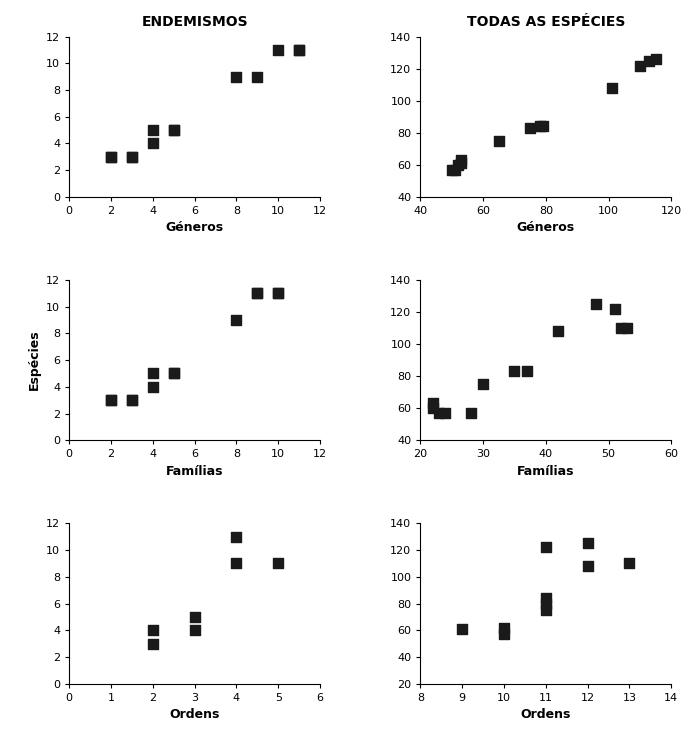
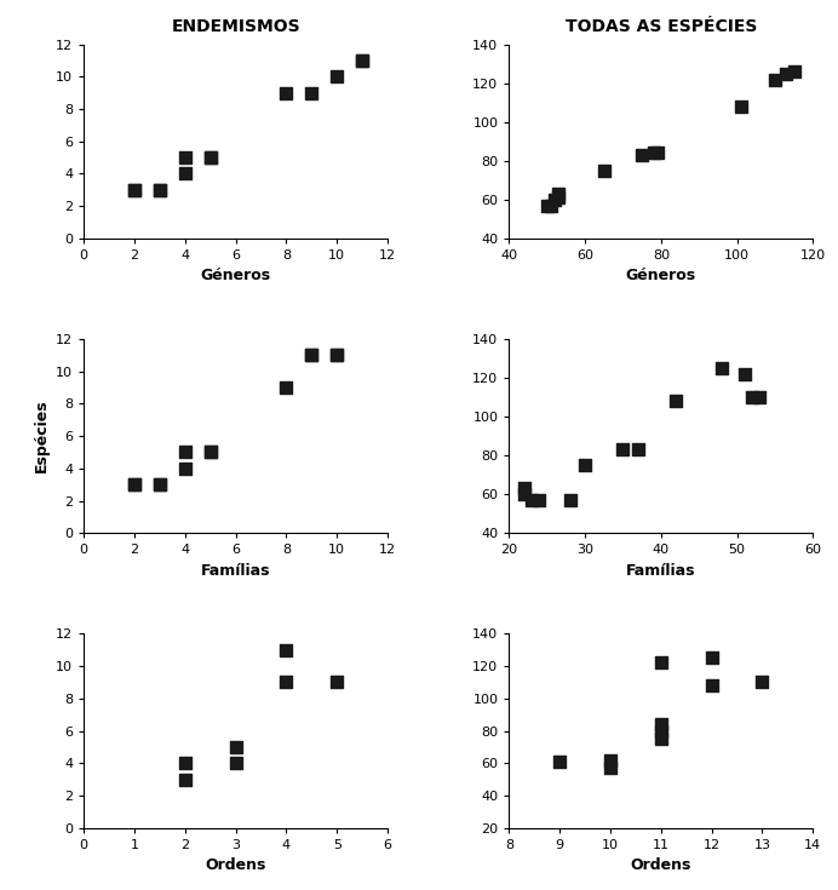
ENDEMISMOS/10: 11 -> 10
